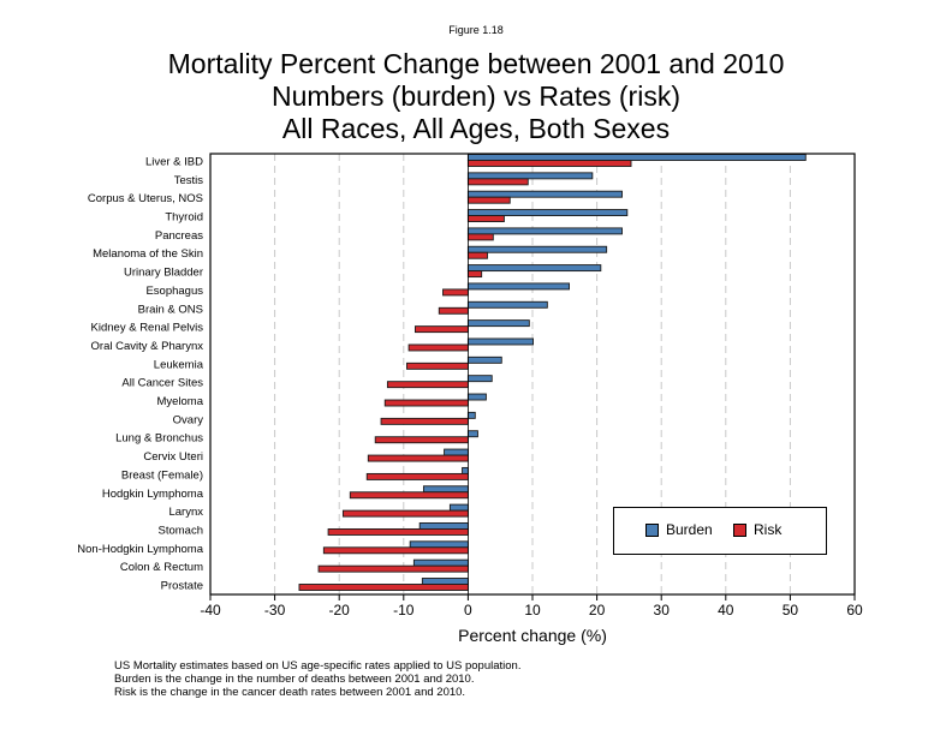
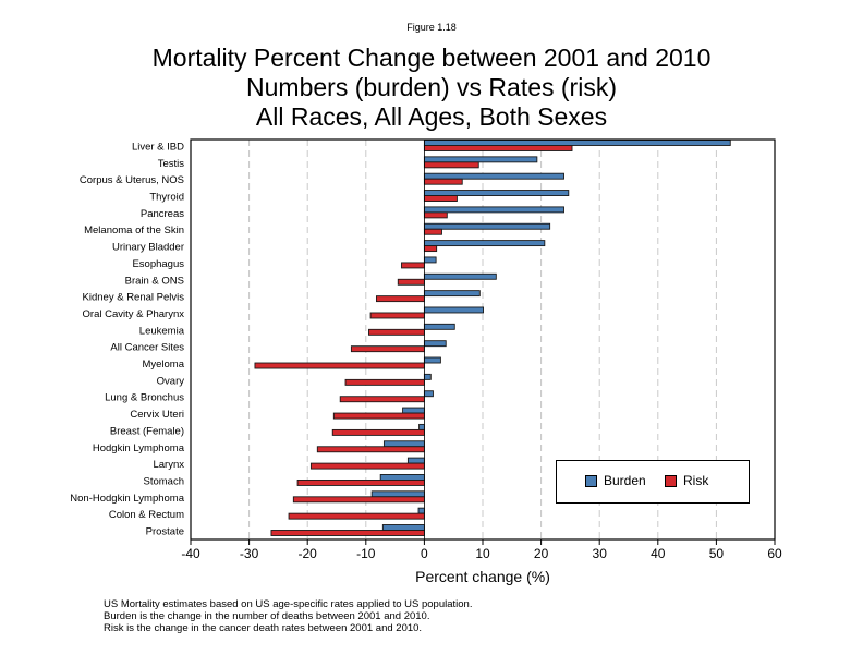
Burden/Esophagus: 16 -> 2
Risk/Myeloma: -13 -> -29
Burden/Colon & Rectum: -8 -> -1
